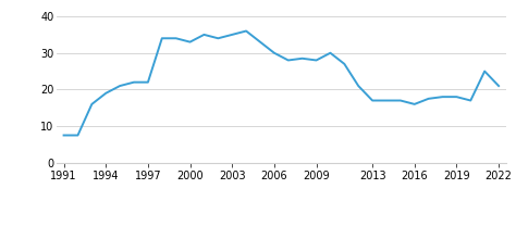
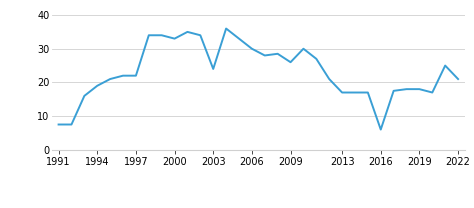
2003: 35.0 -> 24.0
2009: 28.0 -> 26.0
2016: 16.0 -> 6.0
